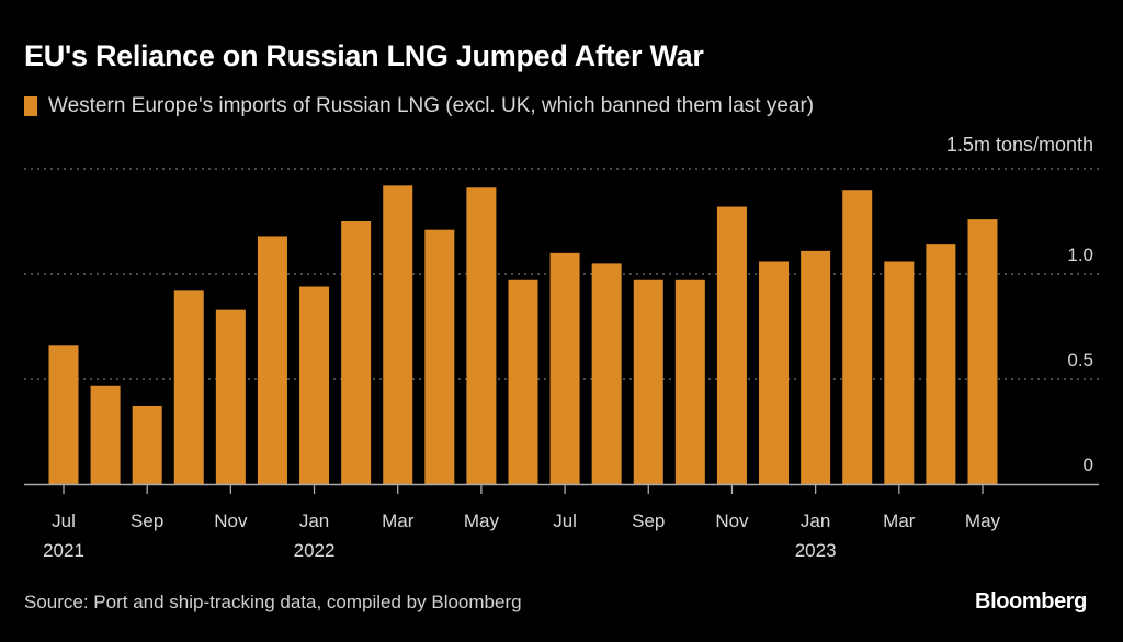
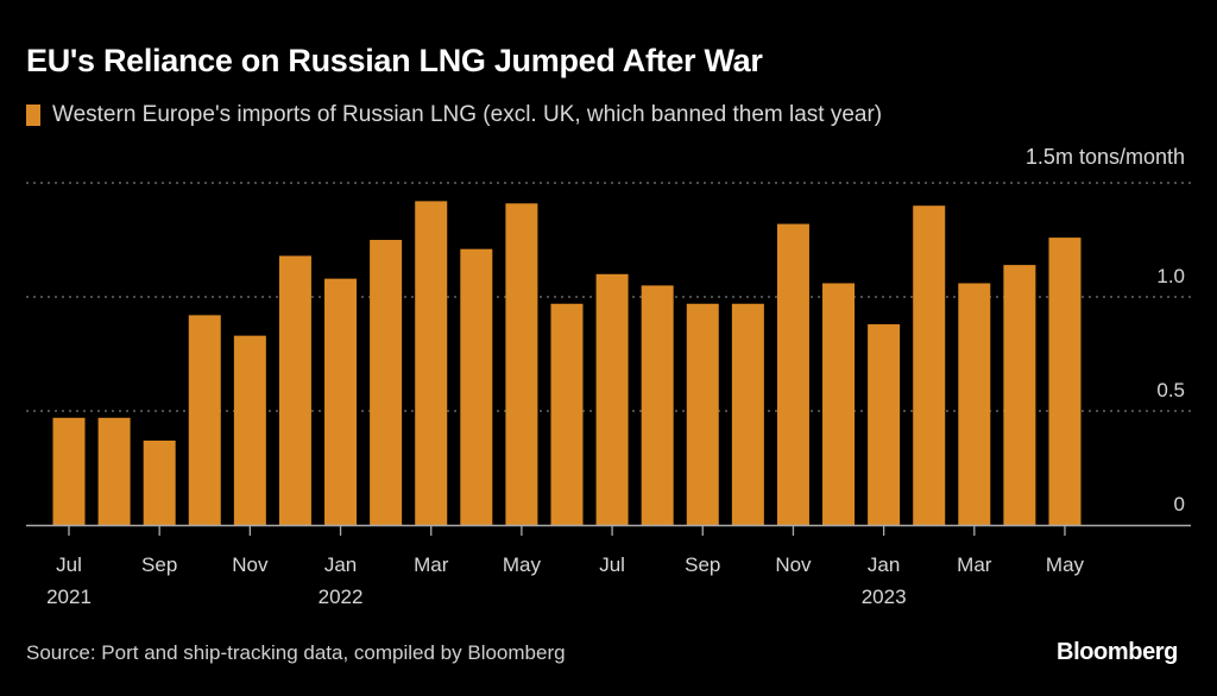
Jul 2021: 0.66 -> 0.47
Jan 2022: 0.94 -> 1.08
Jan 2023: 1.11 -> 0.88
